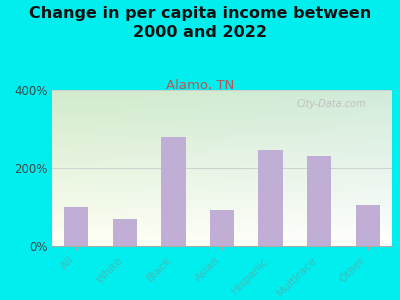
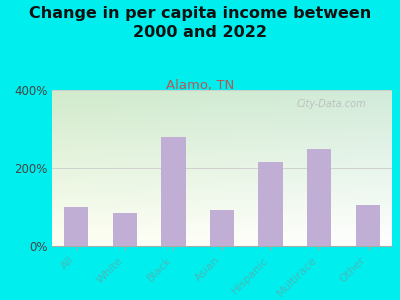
White: 70% -> 85%
Hispanic: 245% -> 215%
Multirace: 230% -> 248%
